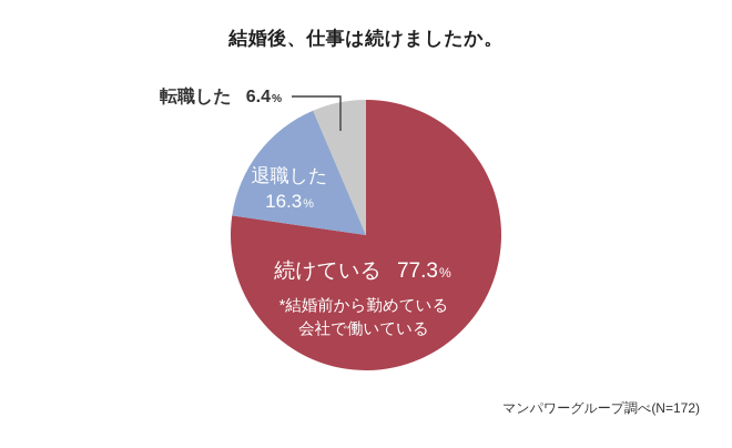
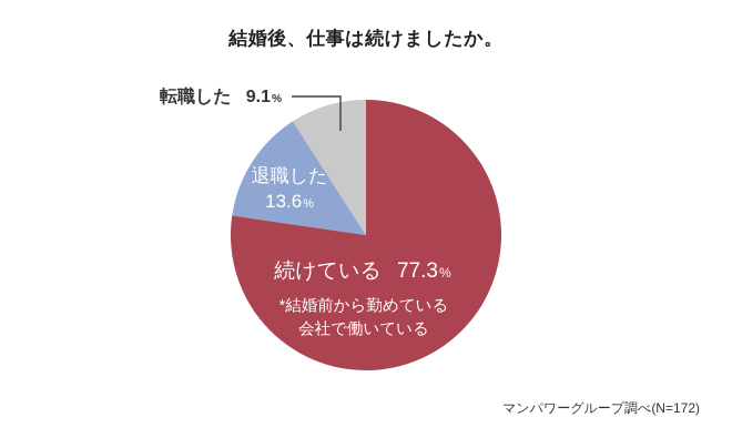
退職した: 16.3 -> 13.6
転職した: 6.4 -> 9.1
